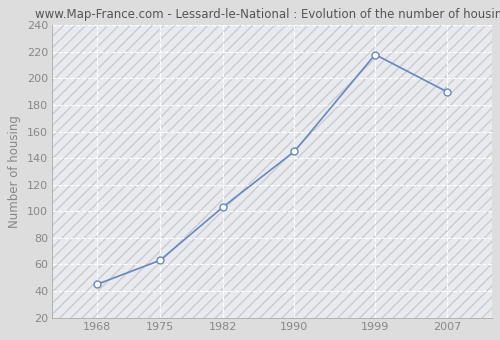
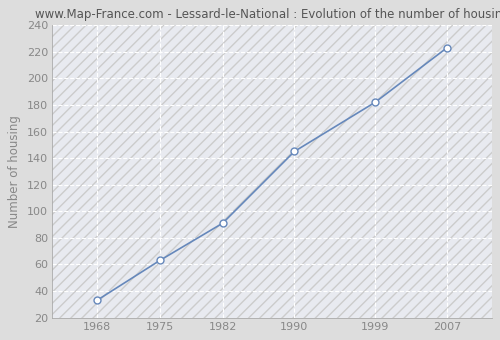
1968: 45 -> 33
1982: 103 -> 91
1999: 218 -> 182
2007: 190 -> 223
